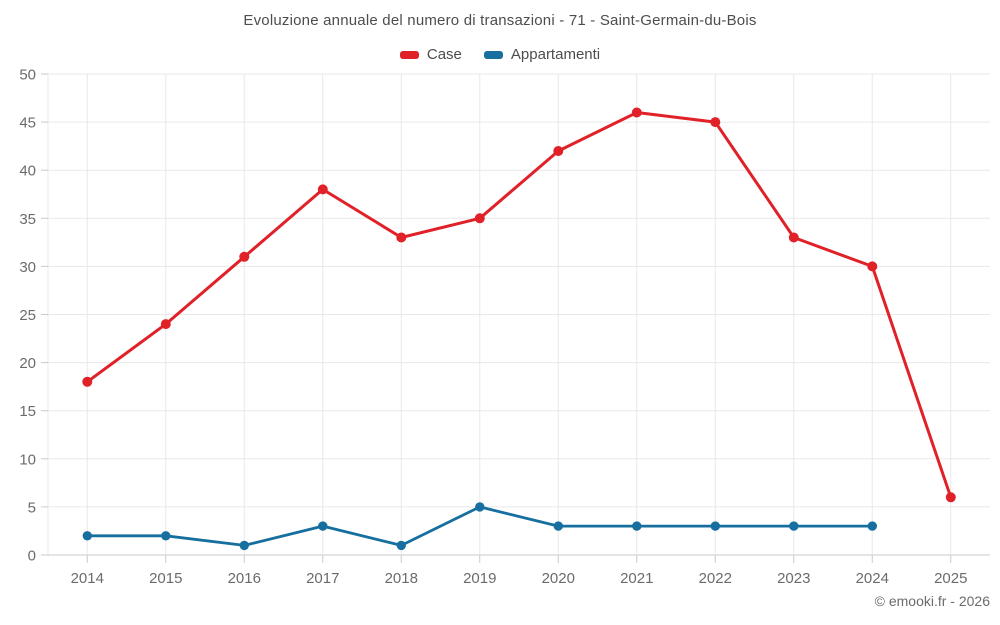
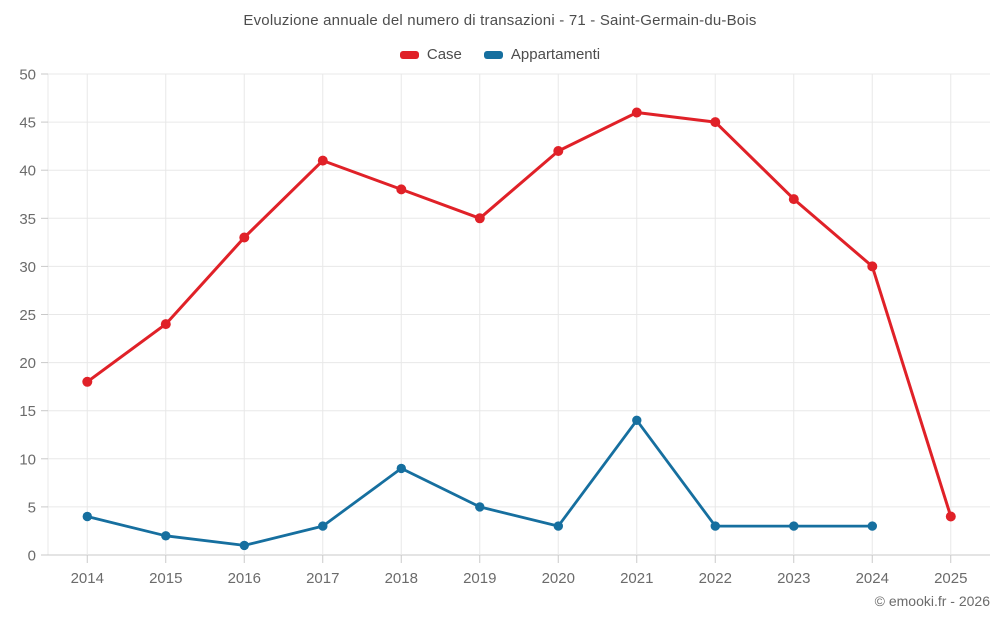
Appartamenti/2014: 2 -> 4
Case/2016: 31 -> 33
Case/2017: 38 -> 41
Case/2018: 33 -> 38
Appartamenti/2018: 1 -> 9
Appartamenti/2021: 3 -> 14
Case/2023: 33 -> 37
Case/2025: 6 -> 4
